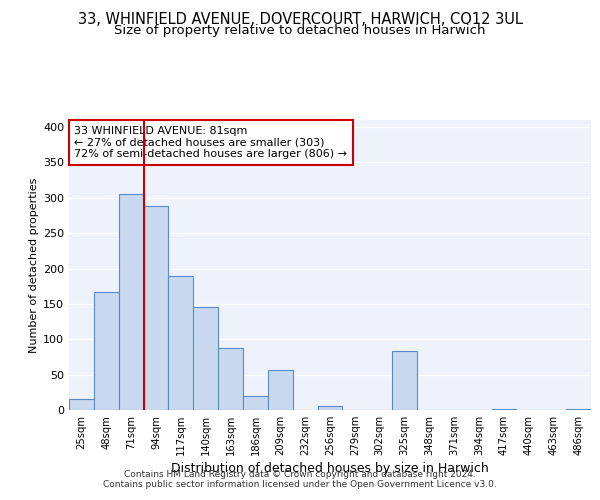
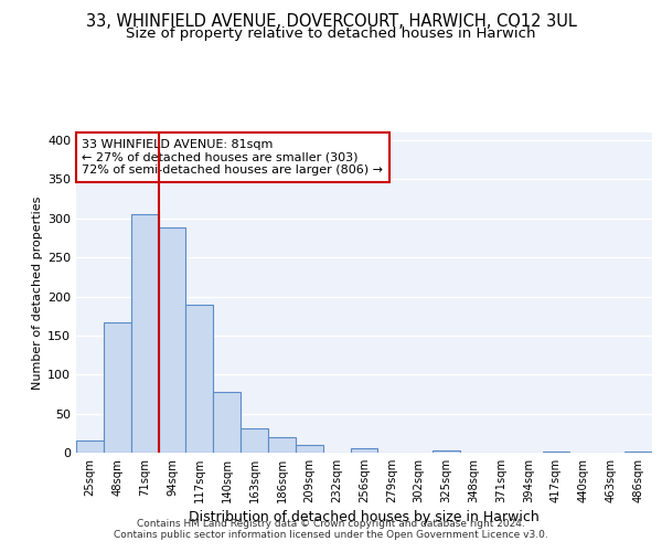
140sqm: 146 -> 78
163sqm: 88 -> 31
209sqm: 56 -> 10
325sqm: 84 -> 3
